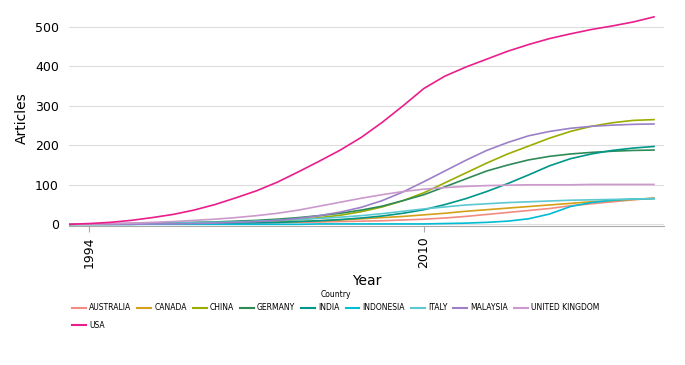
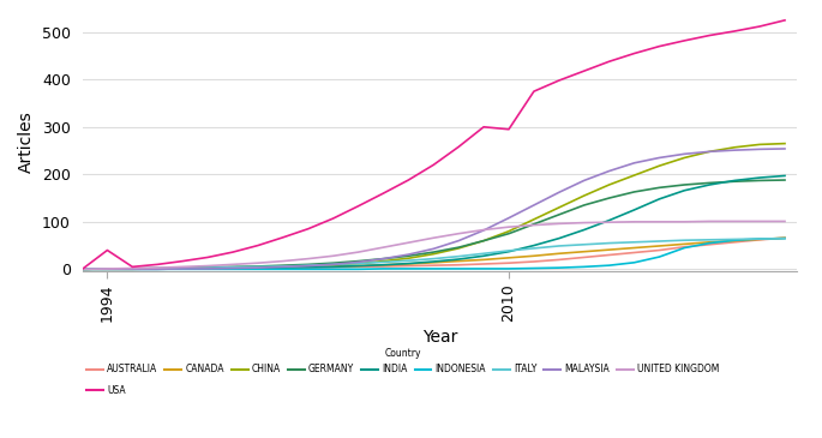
USA/1994: 2 -> 40
USA/2010: 344 -> 295
